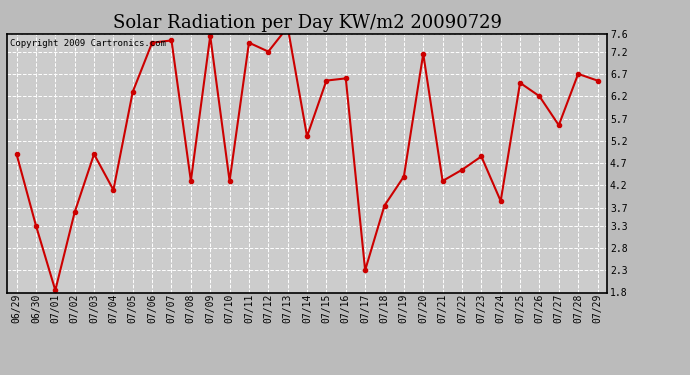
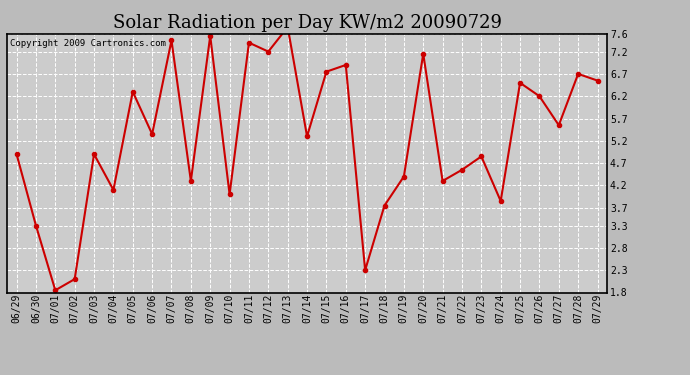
07/02: 3.60 -> 2.10
07/06: 7.40 -> 5.35
07/10: 4.30 -> 4.00
07/15: 6.55 -> 6.75
07/16: 6.60 -> 6.90
